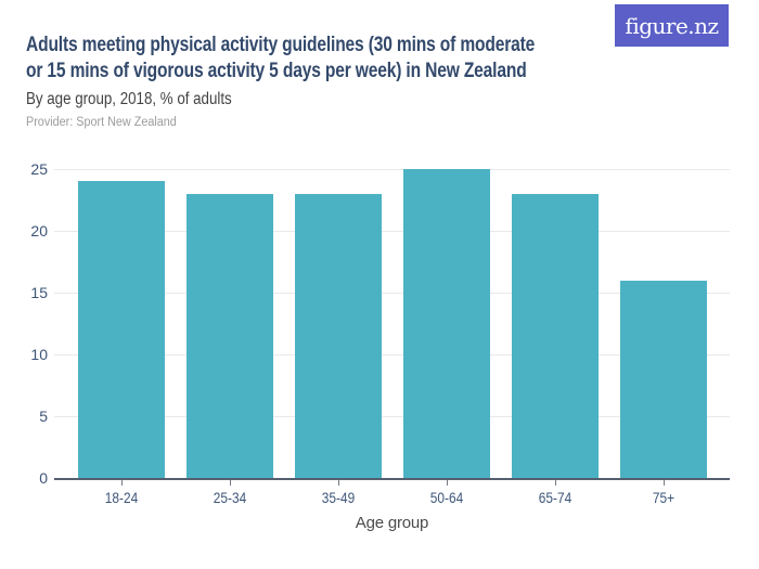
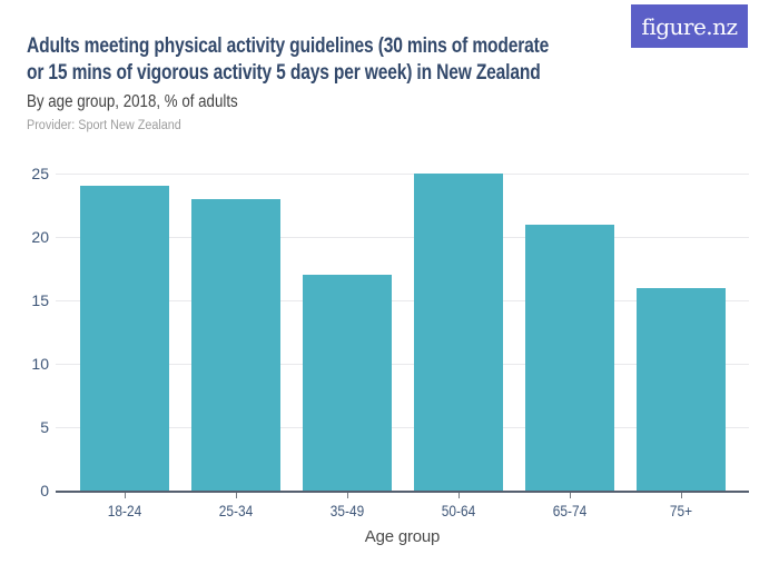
35-49: 23 -> 17
65-74: 23 -> 21
